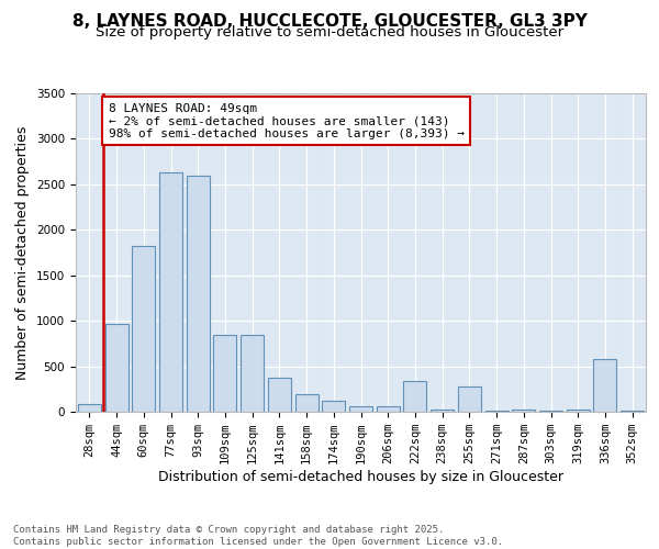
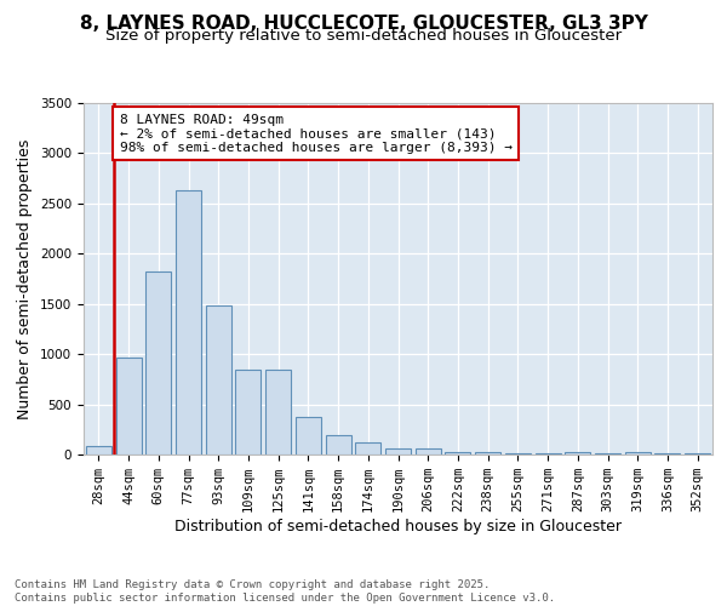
93sqm: 2600 -> 1480
222sqm: 340 -> 30
255sqm: 280 -> 10
336sqm: 580 -> 10
